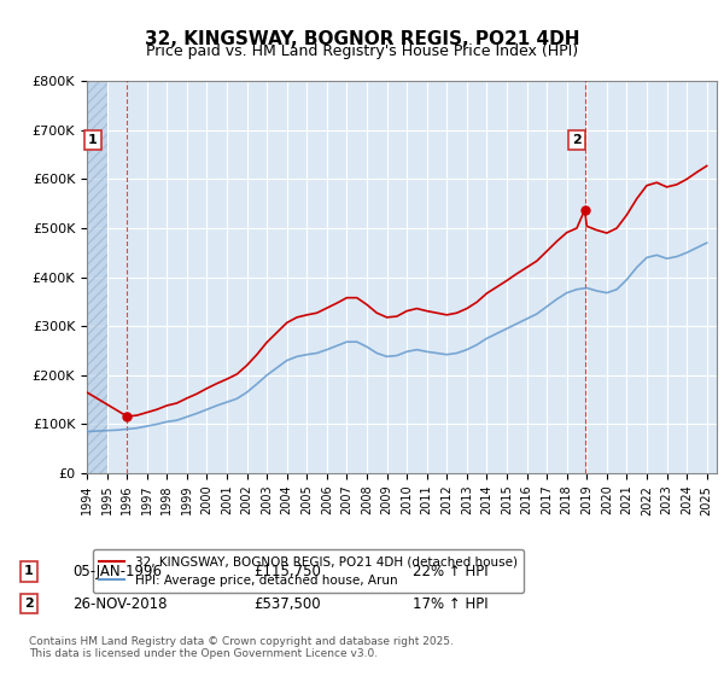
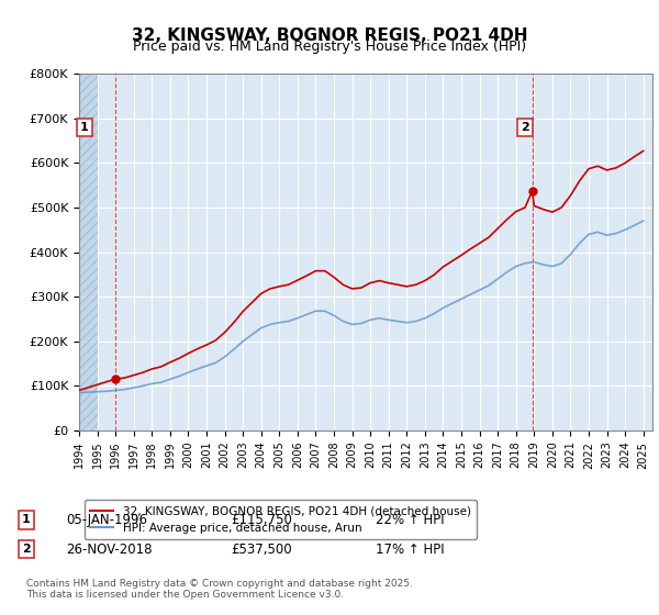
32, KINGSWAY, BOGNOR REGIS, PO21 4DH (detached house)/1994: £165K -> £90K
